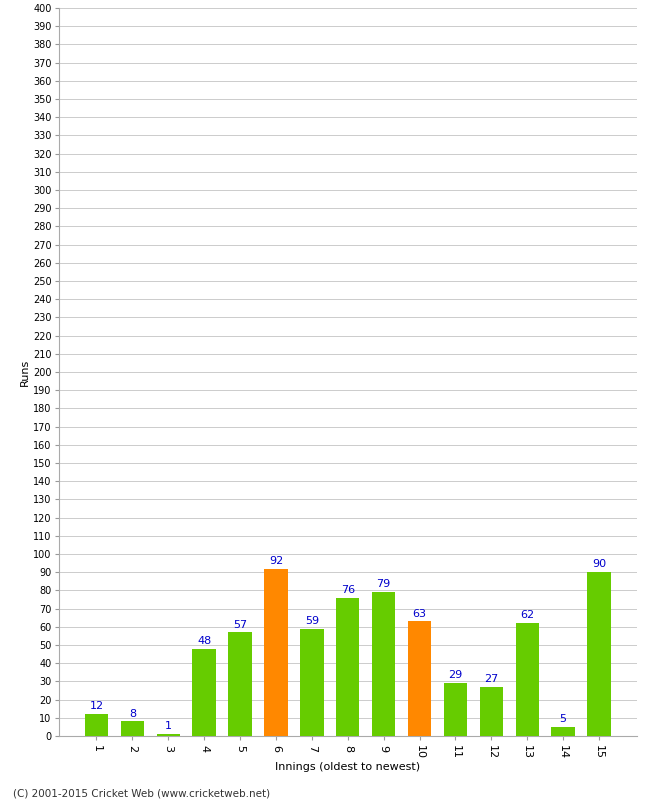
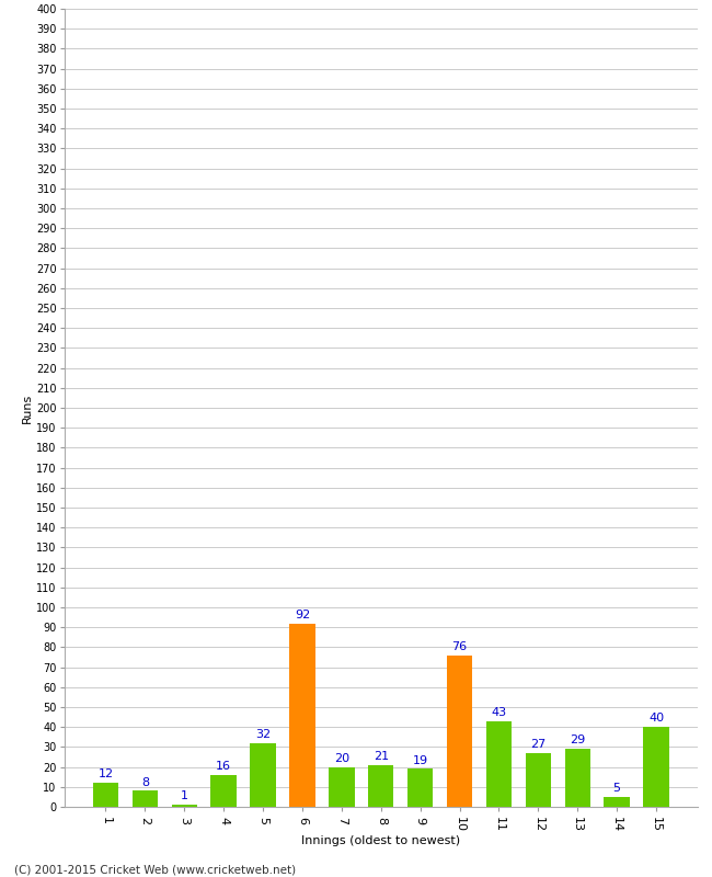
4: 48 -> 16
5: 57 -> 32
7: 59 -> 20
8: 76 -> 21
9: 79 -> 19
10: 63 -> 76
11: 29 -> 43
13: 62 -> 29
15: 90 -> 40
